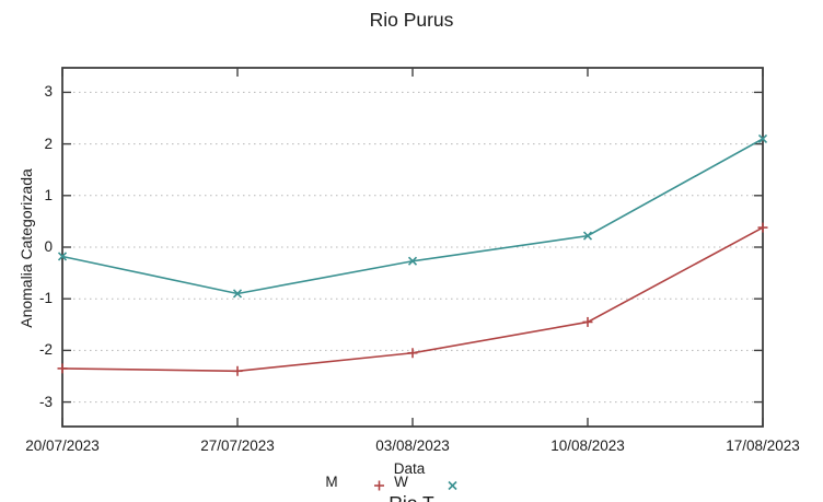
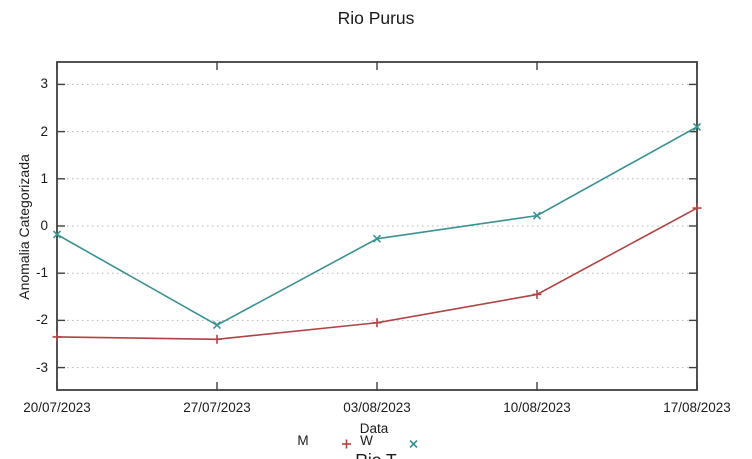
W/27/07/2023: -0.9 -> -2.1
